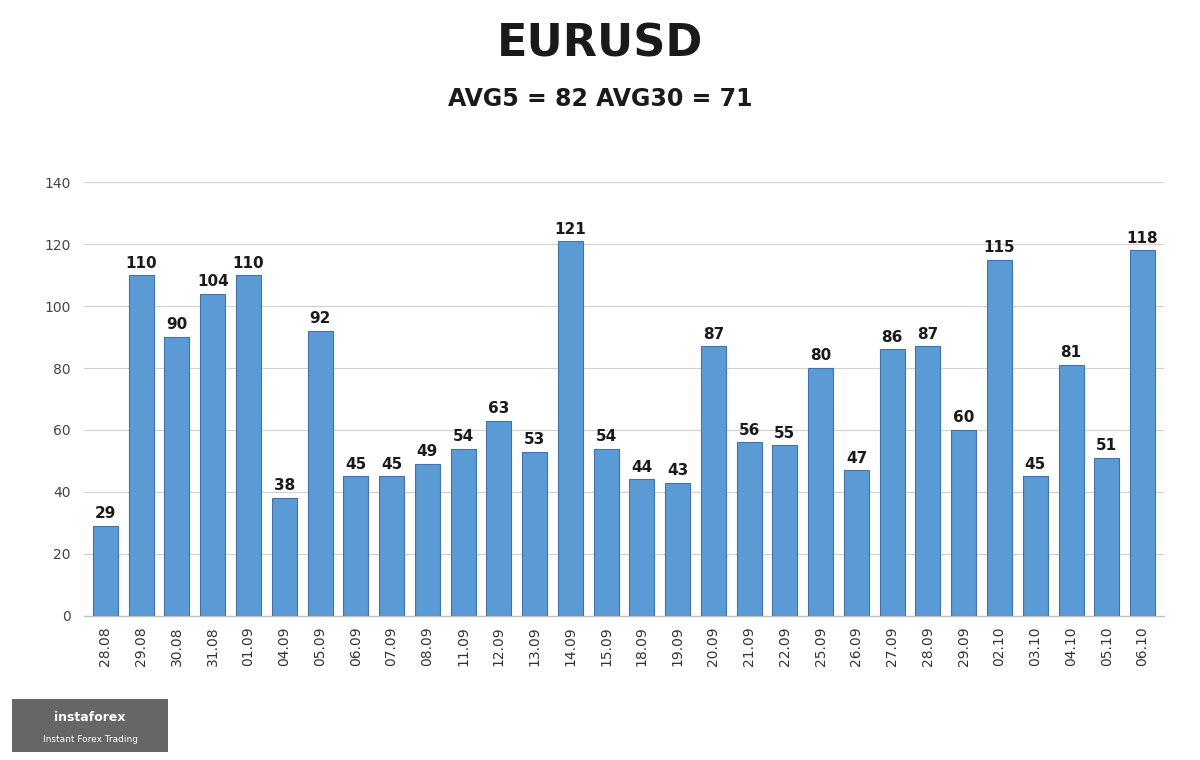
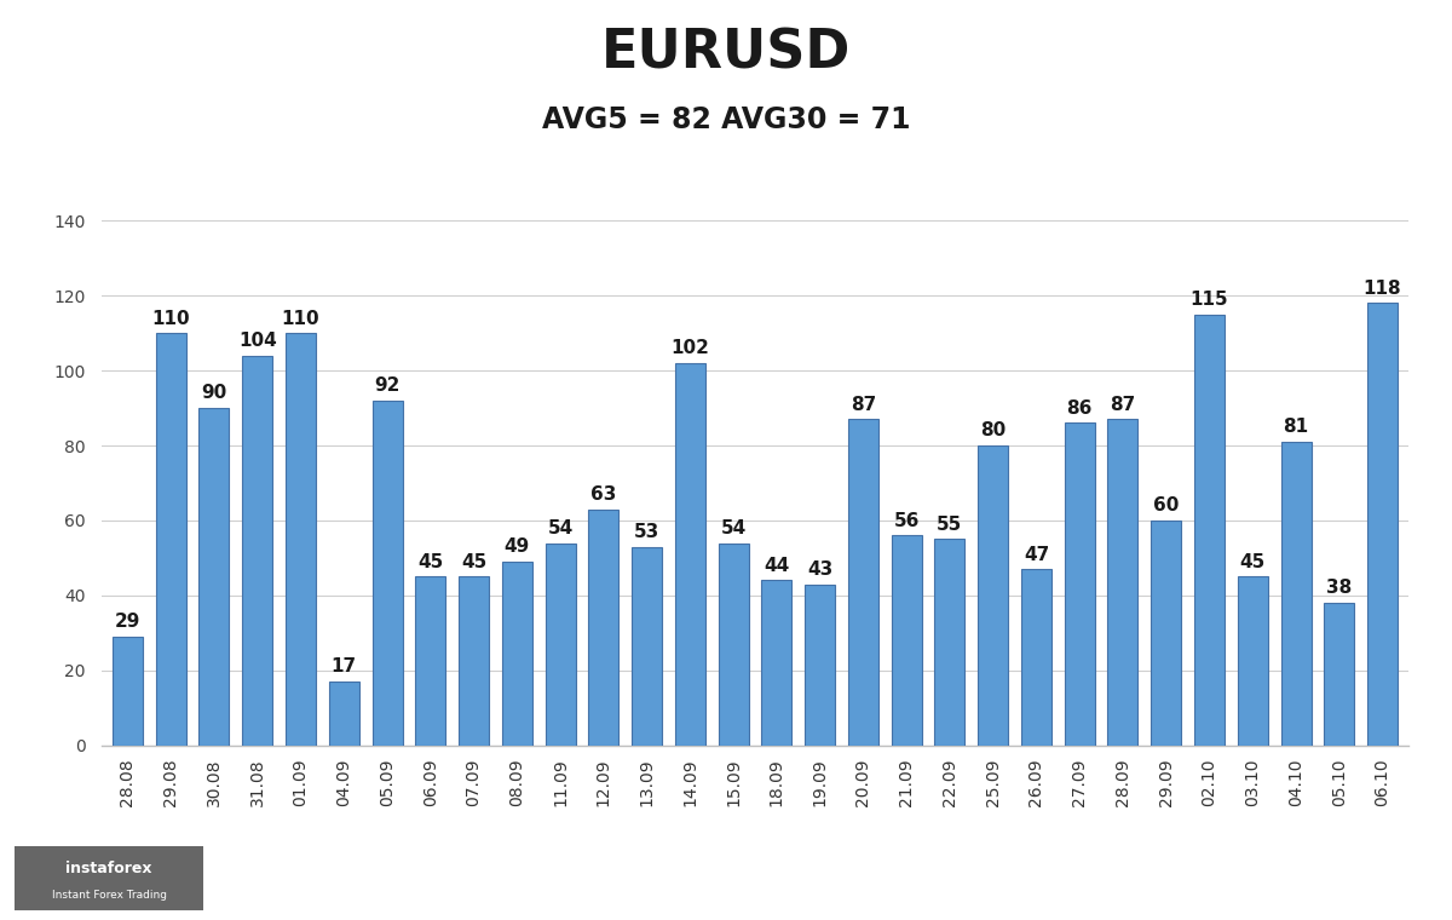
04.09: 38 -> 17
14.09: 121 -> 102
05.10: 51 -> 38
